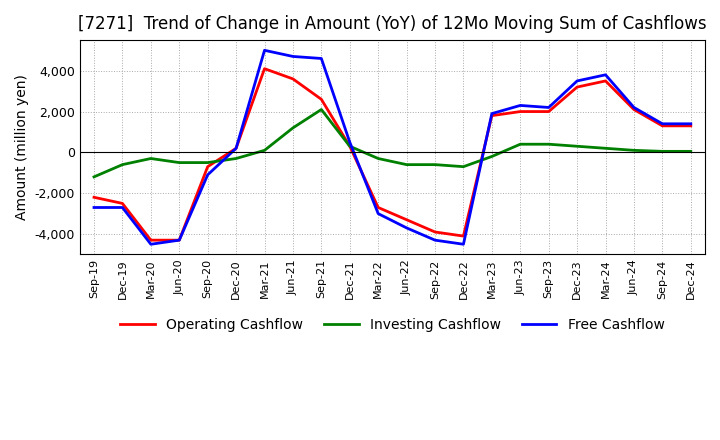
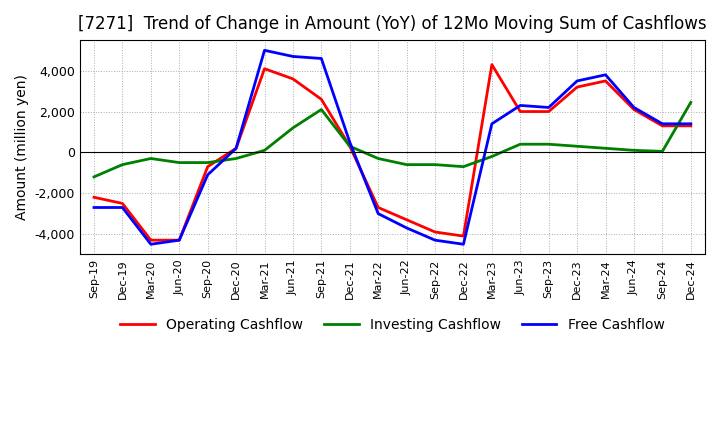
Operating Cashflow/Mar-23: 1,800 -> 4,300
Free Cashflow/Mar-23: 1,900 -> 1,400
Investing Cashflow/Dec-24: 50 -> 2,450
